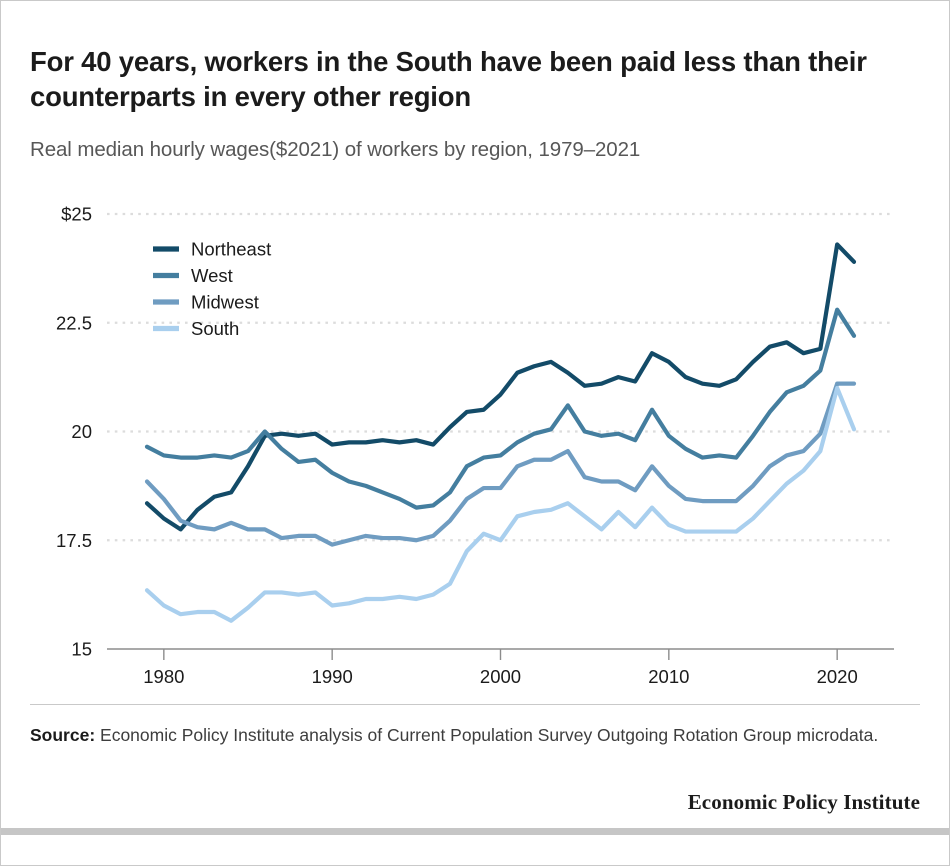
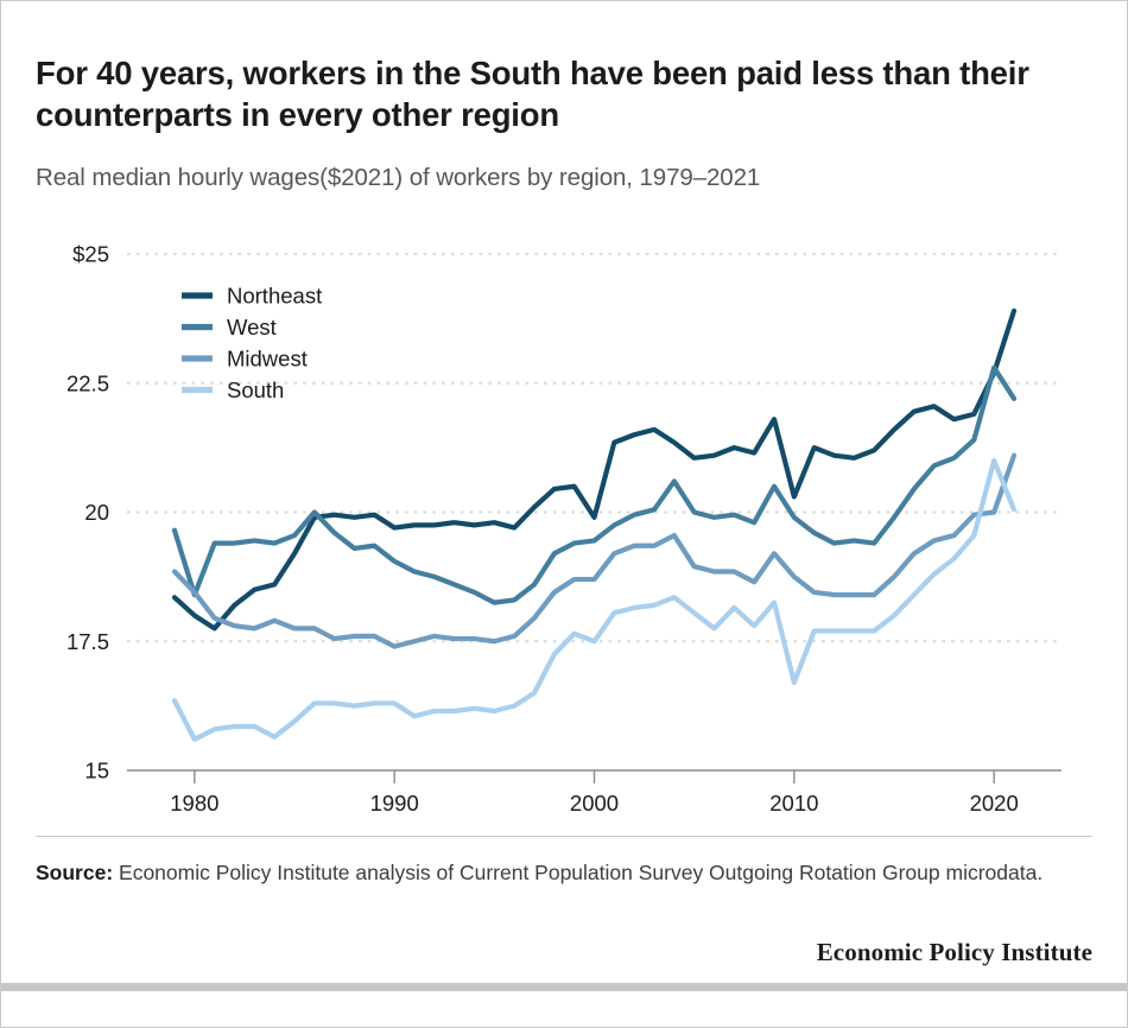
West/1980: $19.4 -> $18.4
South/1980: $16.0 -> $15.6
South/1990: $16.0 -> $16.3
Northeast/2000: $20.9 -> $19.9
Northeast/2010: $21.6 -> $20.3
South/2010: $17.9 -> $16.7
Northeast/2020: $24.3 -> $22.7
Midwest/2020: $21.1 -> $20.0
